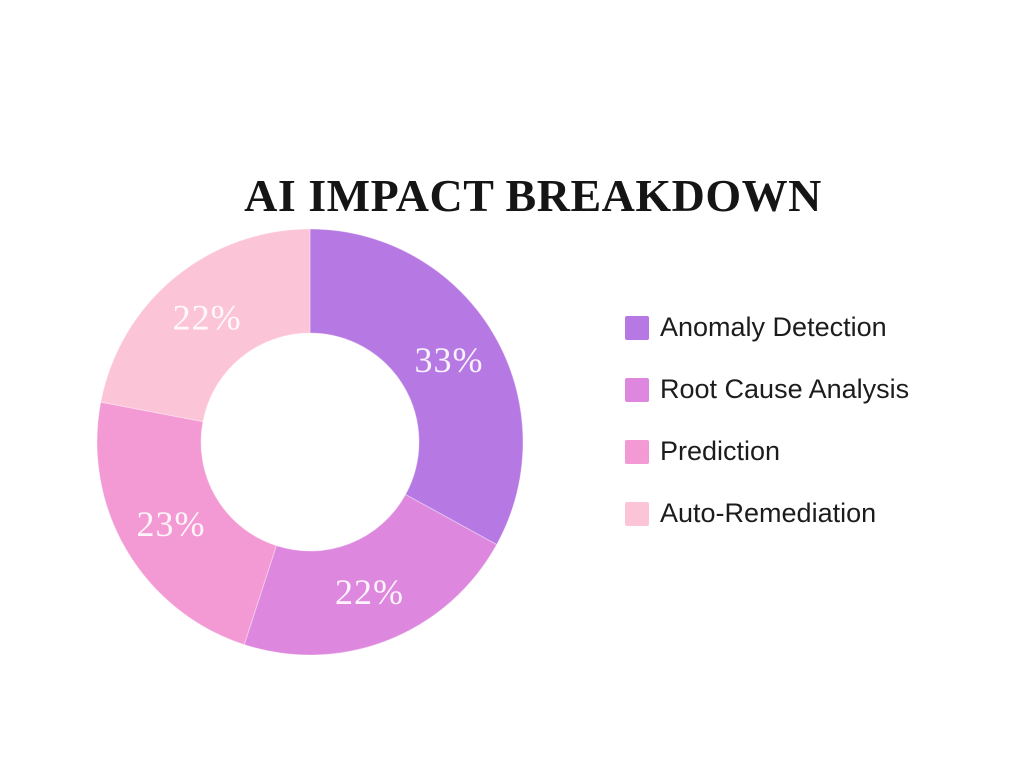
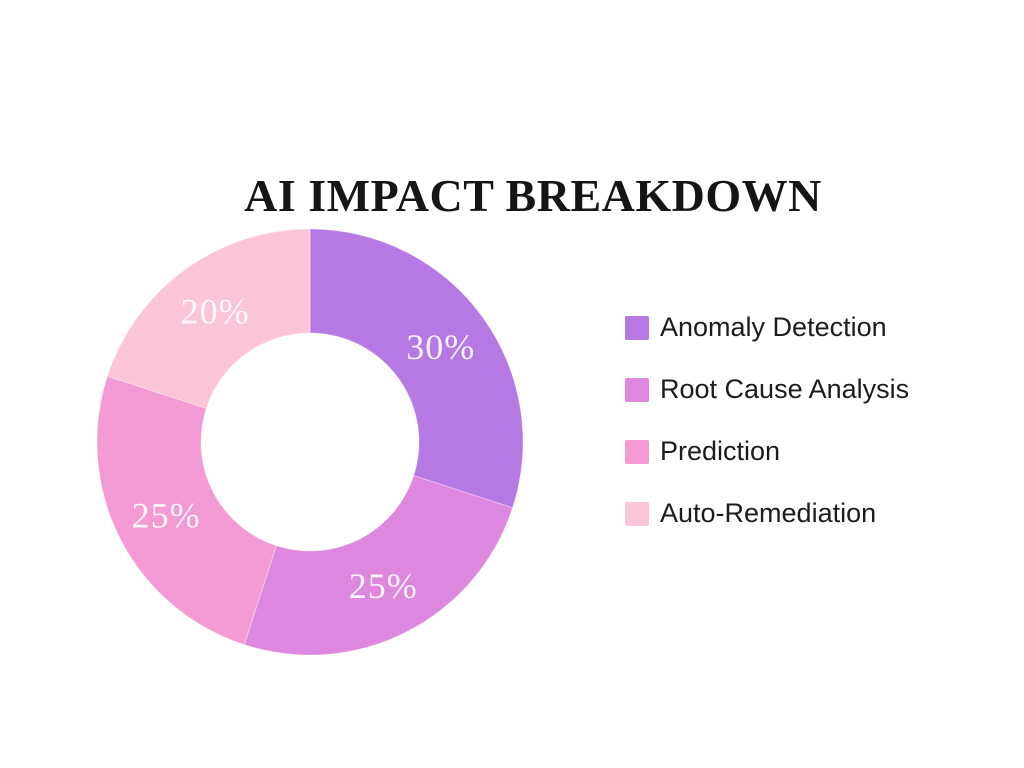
Anomaly Detection: 33% -> 30%
Root Cause Analysis: 22% -> 25%
Prediction: 23% -> 25%
Auto-Remediation: 22% -> 20%
